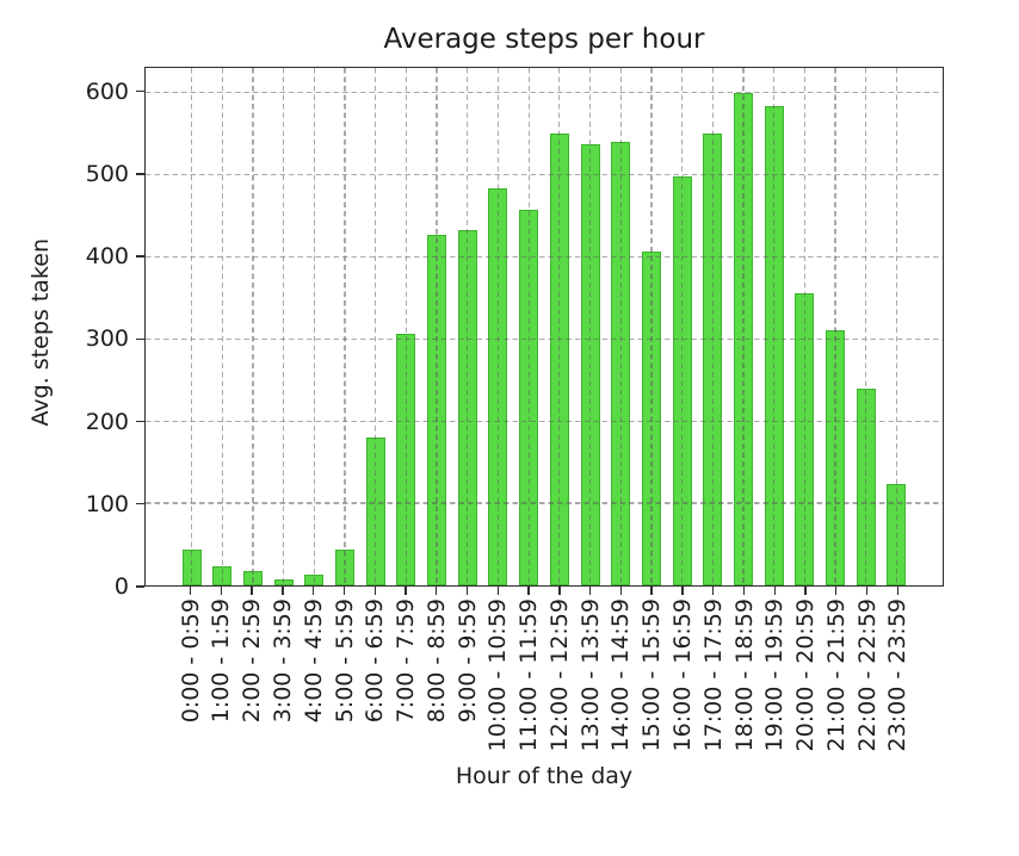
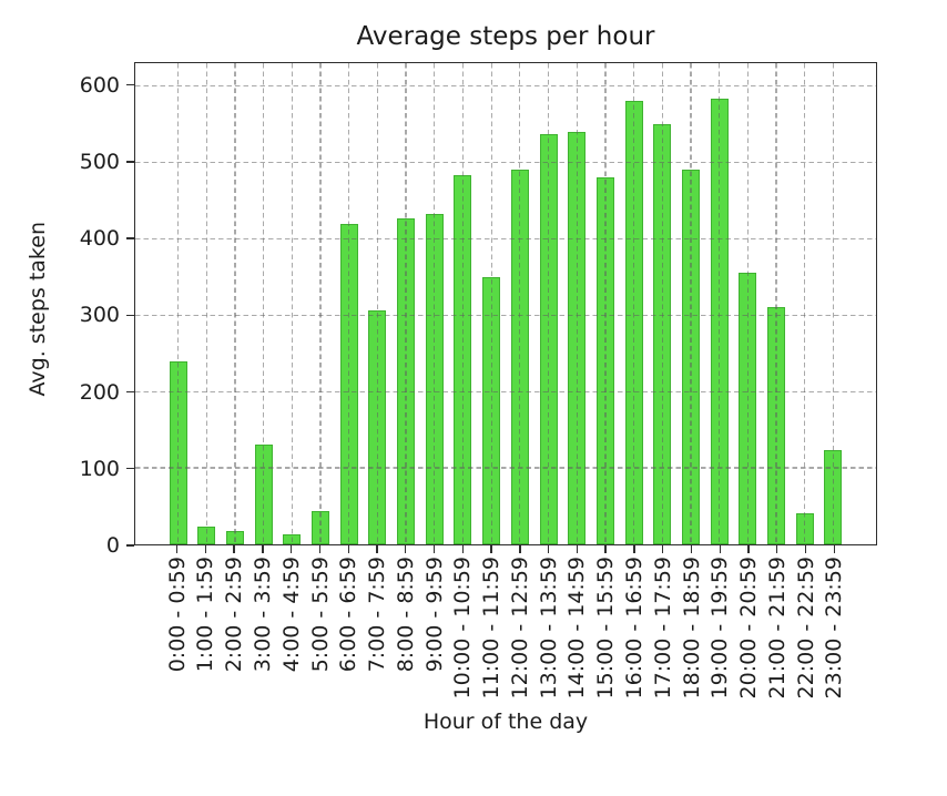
0:00 - 0:59: 40 -> 240
3:00 - 3:59: 10 -> 130
6:00 - 6:59: 180 -> 420
11:00 - 11:59: 460 -> 350
12:00 - 12:59: 550 -> 490
15:00 - 15:59: 410 -> 480
16:00 - 16:59: 500 -> 580
18:00 - 18:59: 600 -> 490
22:00 - 22:59: 240 -> 40
